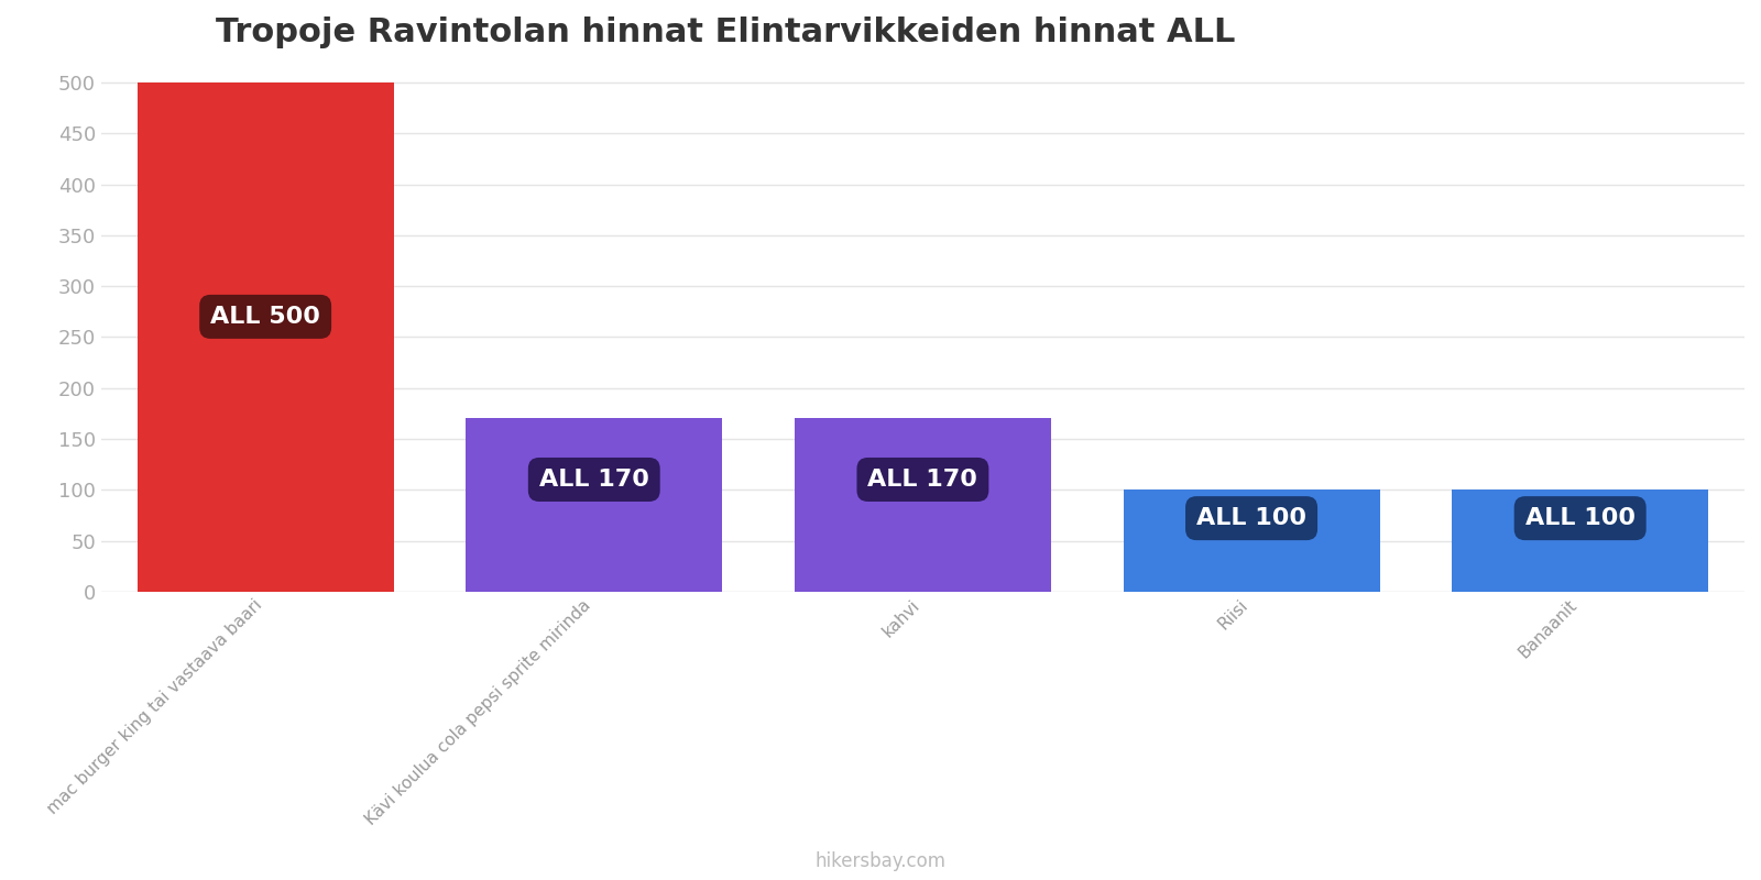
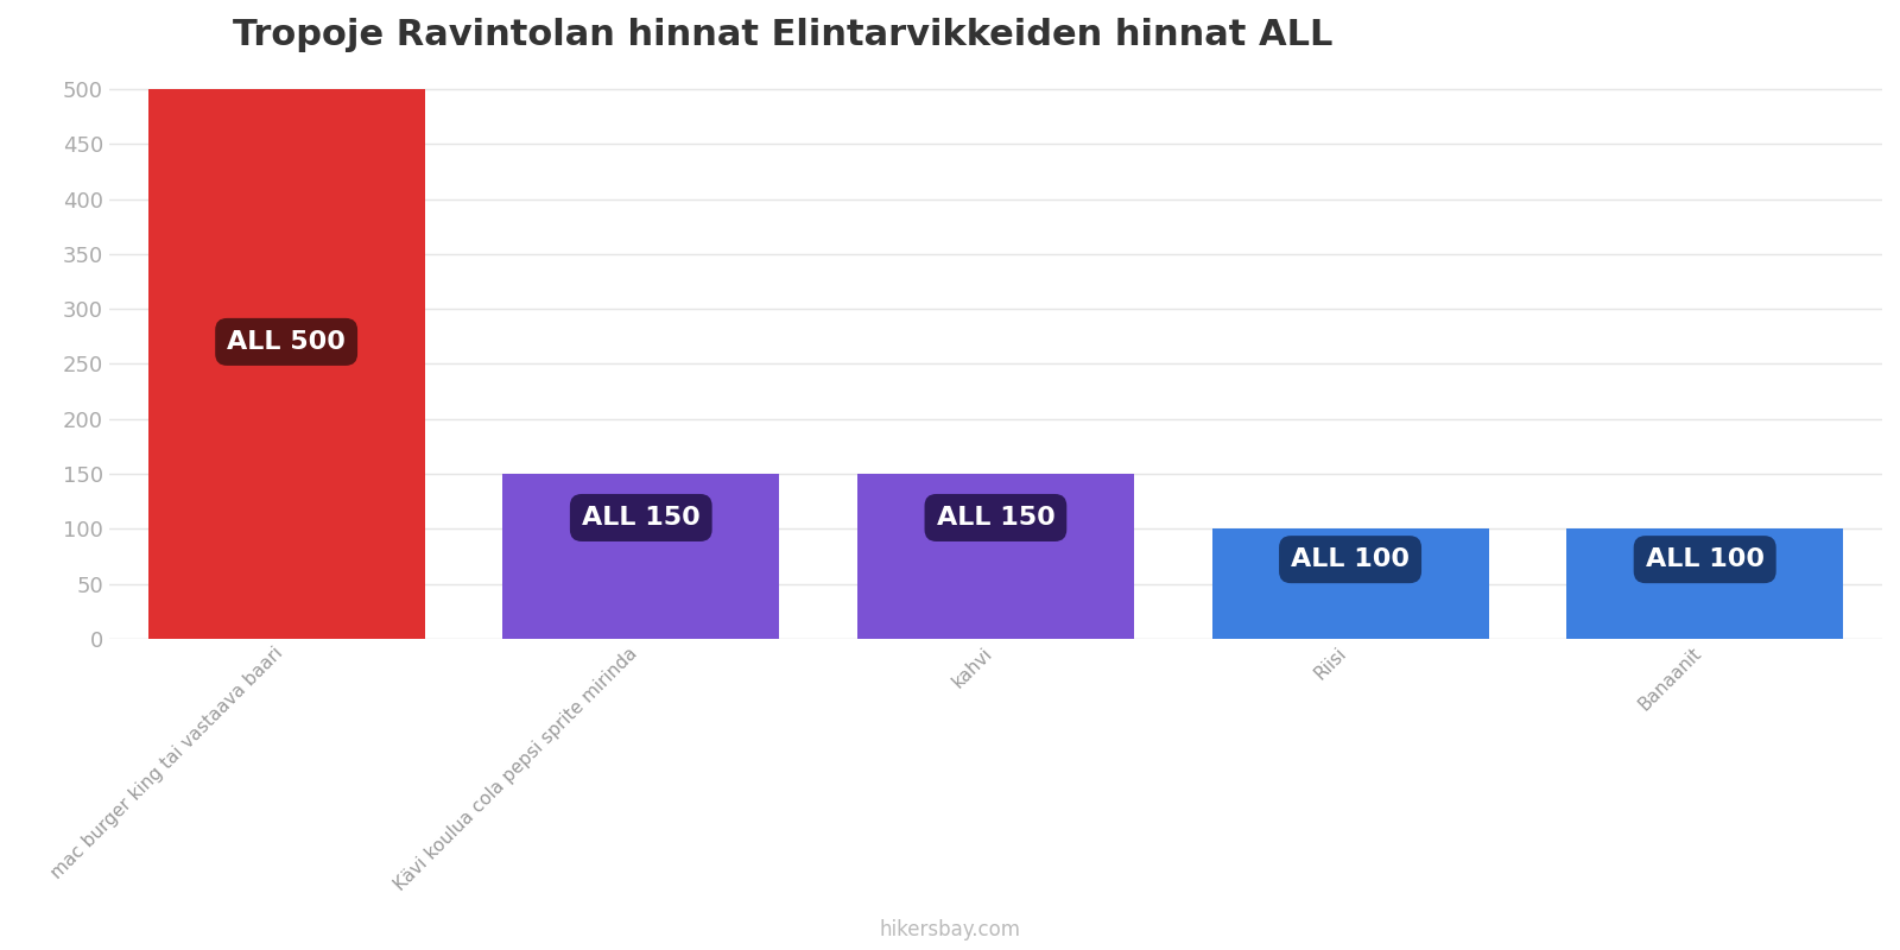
Kävi koulua cola pepsi sprite mirinda: 170 -> 150
kahvi: 170 -> 150
